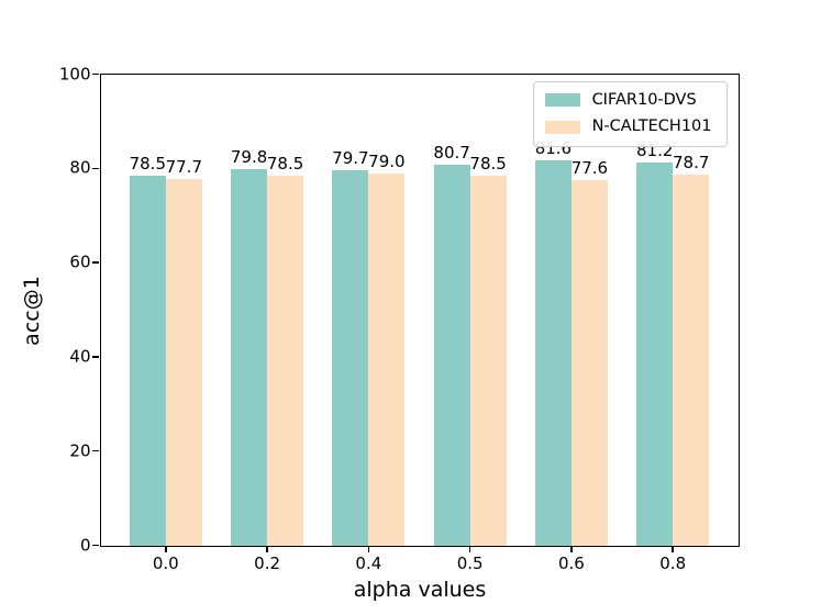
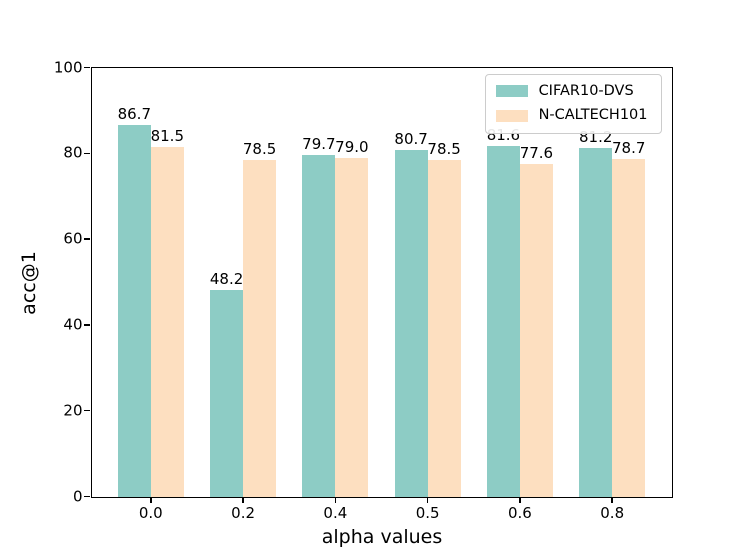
CIFAR10-DVS/0.0: 78.5 -> 86.7
N-CALTECH101/0.0: 77.7 -> 81.5
CIFAR10-DVS/0.2: 79.8 -> 48.2
